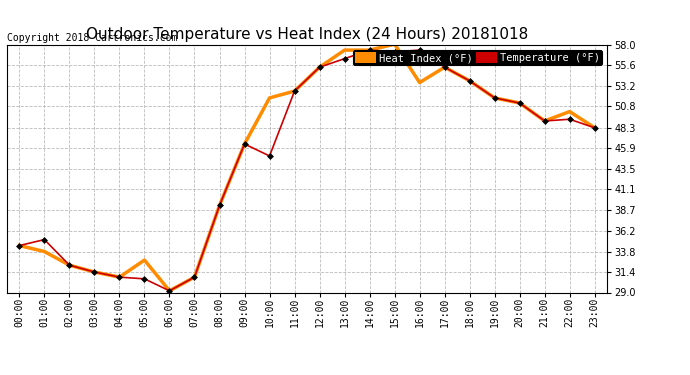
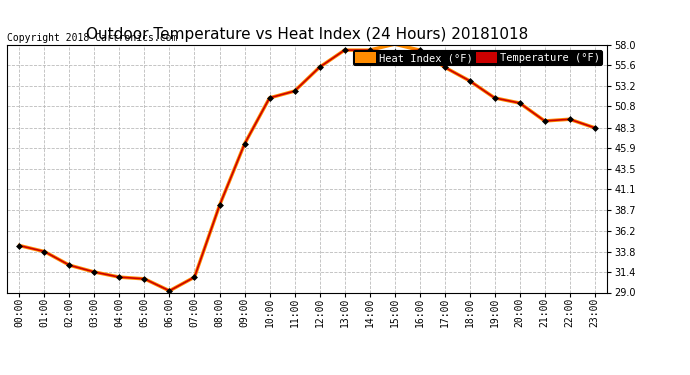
Temperature (°F)/01:00: 35.2 -> 33.8
Heat Index (°F)/05:00: 32.8 -> 30.6
Temperature (°F)/10:00: 45.0 -> 51.8
Temperature (°F)/13:00: 56.4 -> 57.4
Heat Index (°F)/16:00: 53.6 -> 57.4
Heat Index (°F)/22:00: 50.2 -> 49.3
